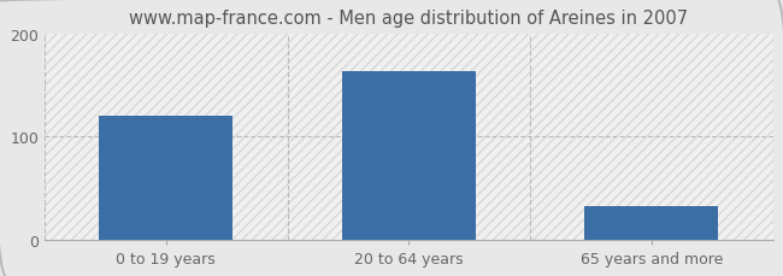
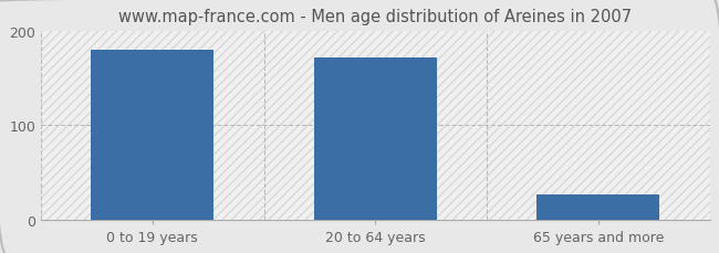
0 to 19 years: 120 -> 180
20 to 64 years: 163 -> 172
65 years and more: 32 -> 26
